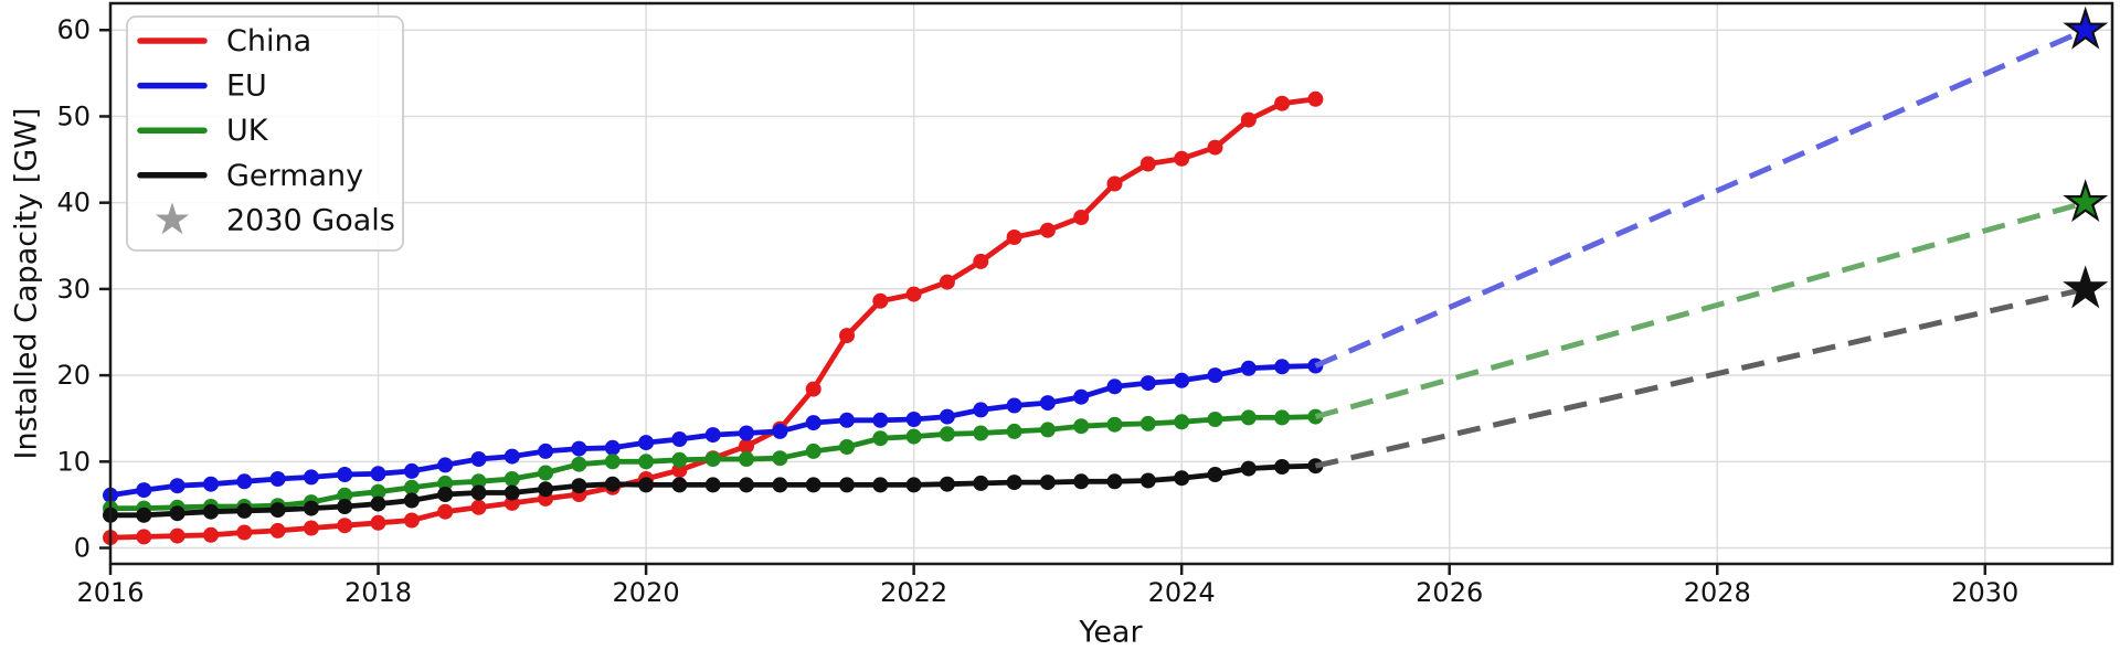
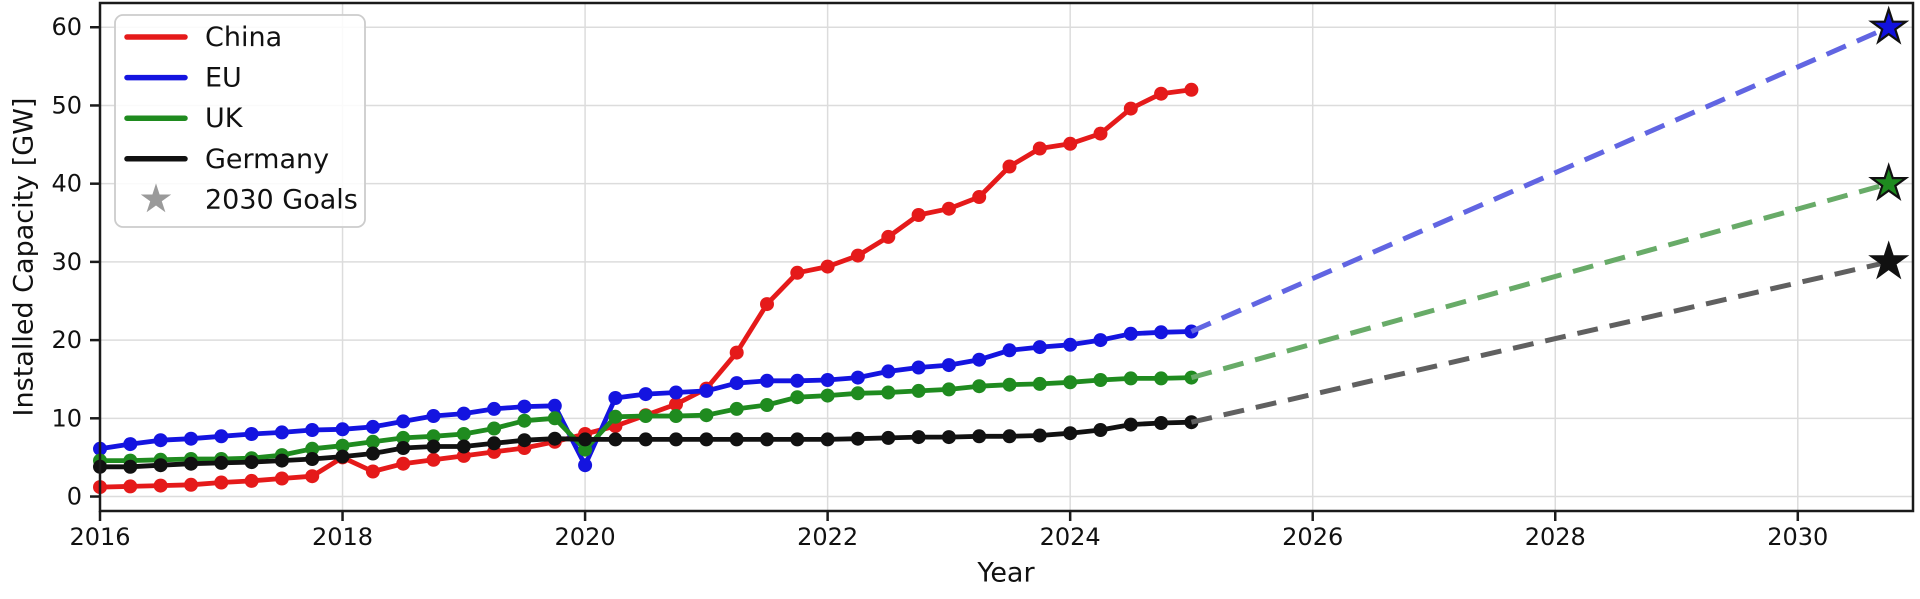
China/2018: 3 -> 5
EU/2020: 12 -> 4
UK/2020: 10 -> 6
